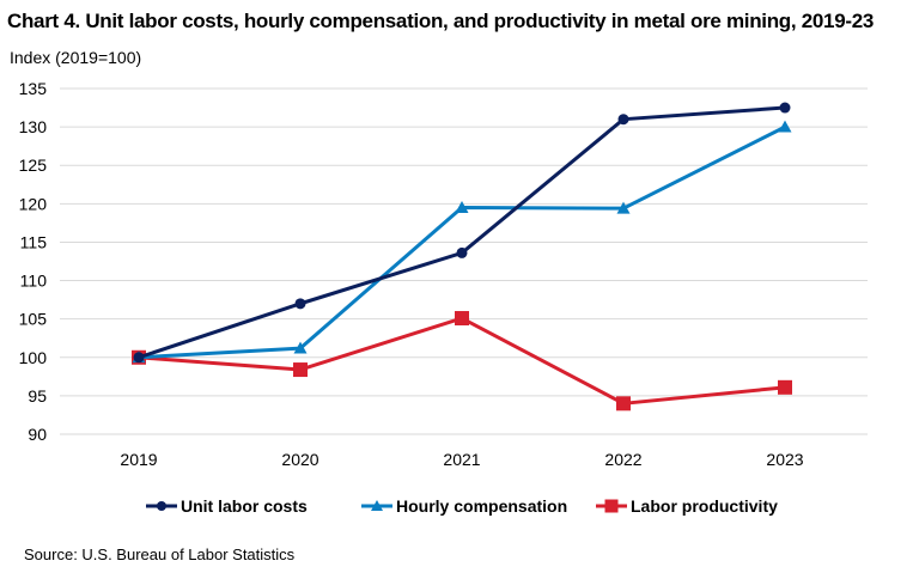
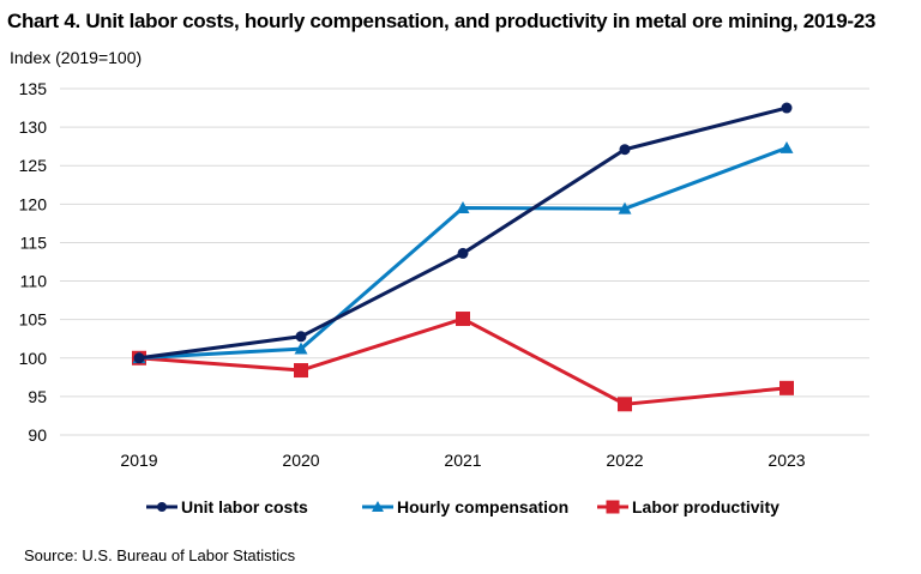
Unit labor costs/2020: 107 -> 103
Unit labor costs/2022: 131 -> 127
Hourly compensation/2023: 130 -> 127
